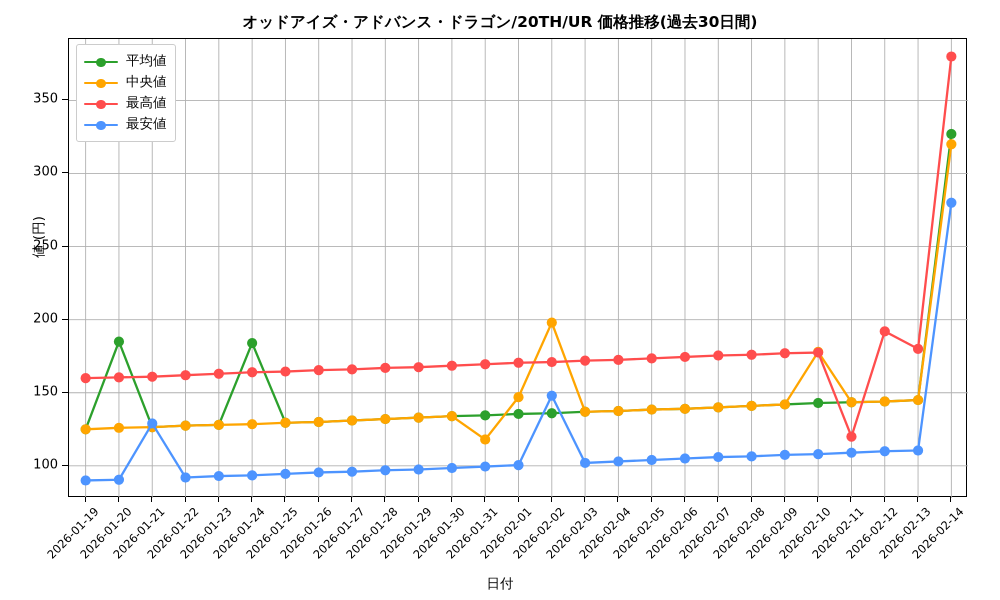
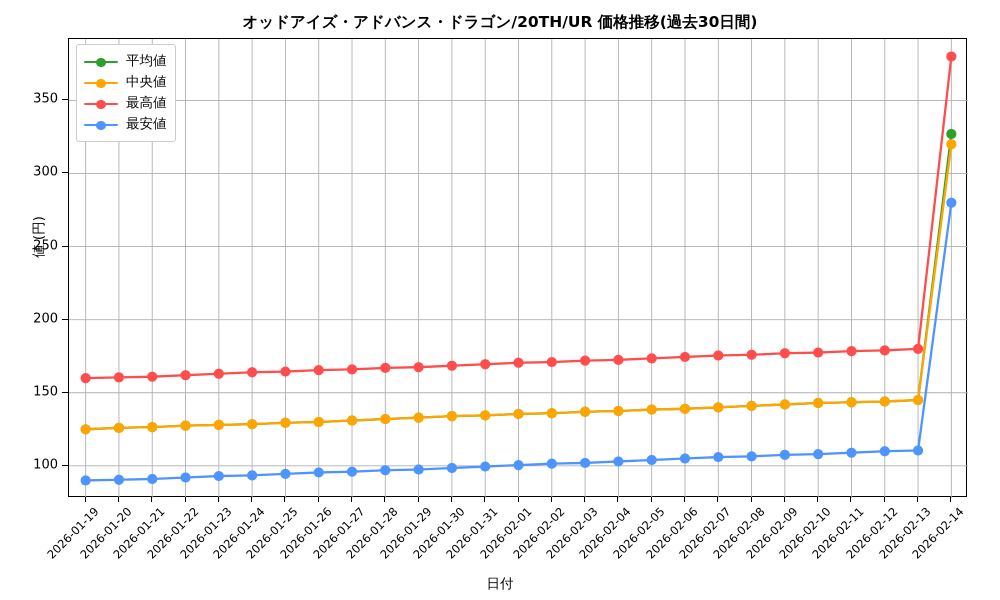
平均値/2026-01-20: 185 -> 126
最安値/2026-01-21: 129 -> 91
平均値/2026-01-24: 184 -> 128
中央値/2026-01-31: 118 -> 134
中央値/2026-02-01: 147 -> 136
中央値/2026-02-02: 198 -> 136
最安値/2026-02-02: 148 -> 102
中央値/2026-02-10: 178 -> 143
最高値/2026-02-11: 120 -> 178
最高値/2026-02-12: 192 -> 179
